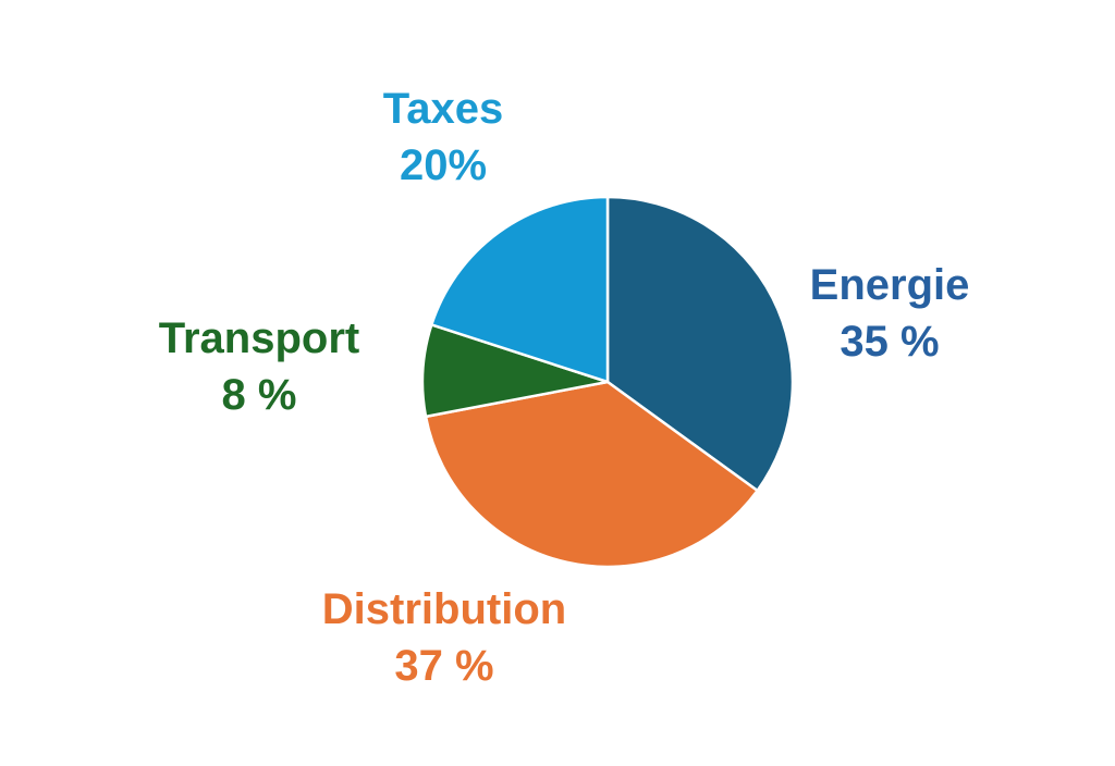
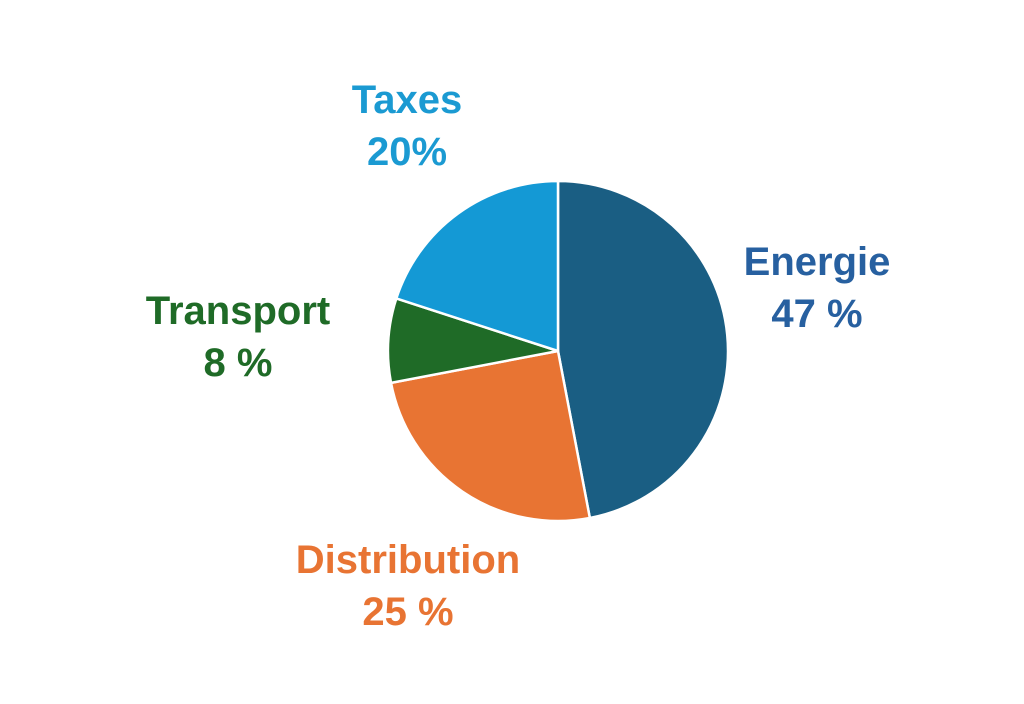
Energie: 35 -> 47
Distribution: 37 -> 25
